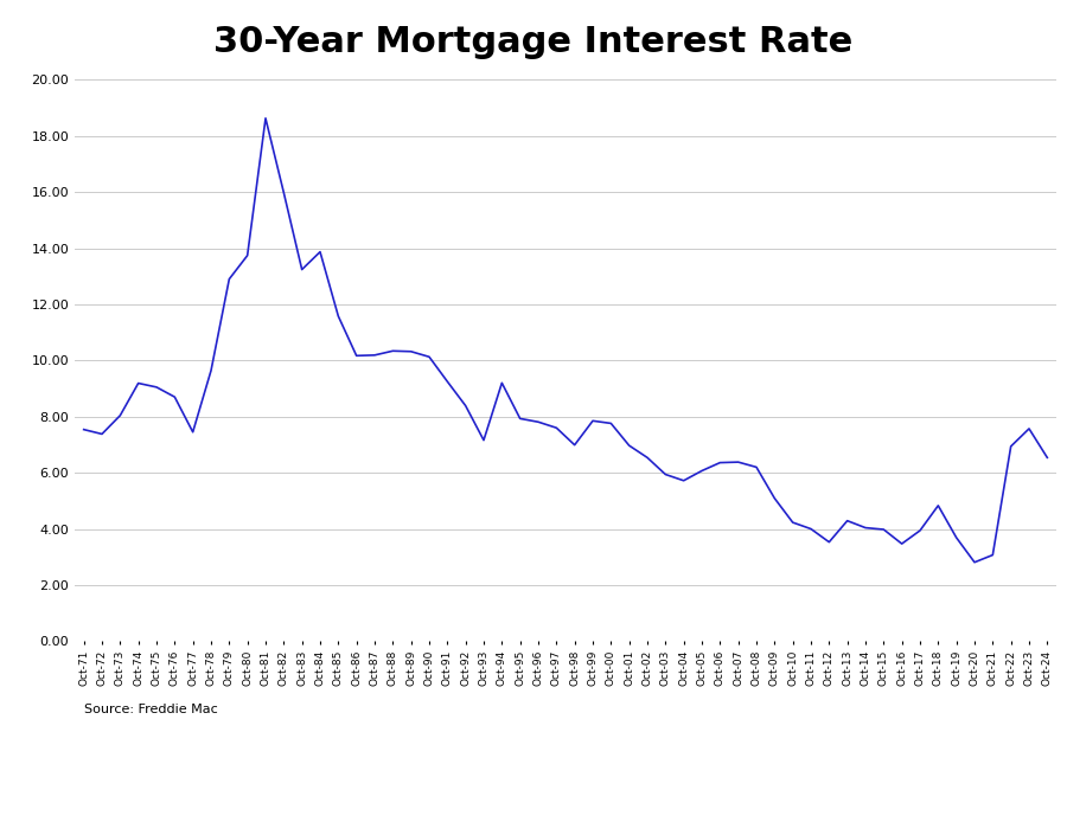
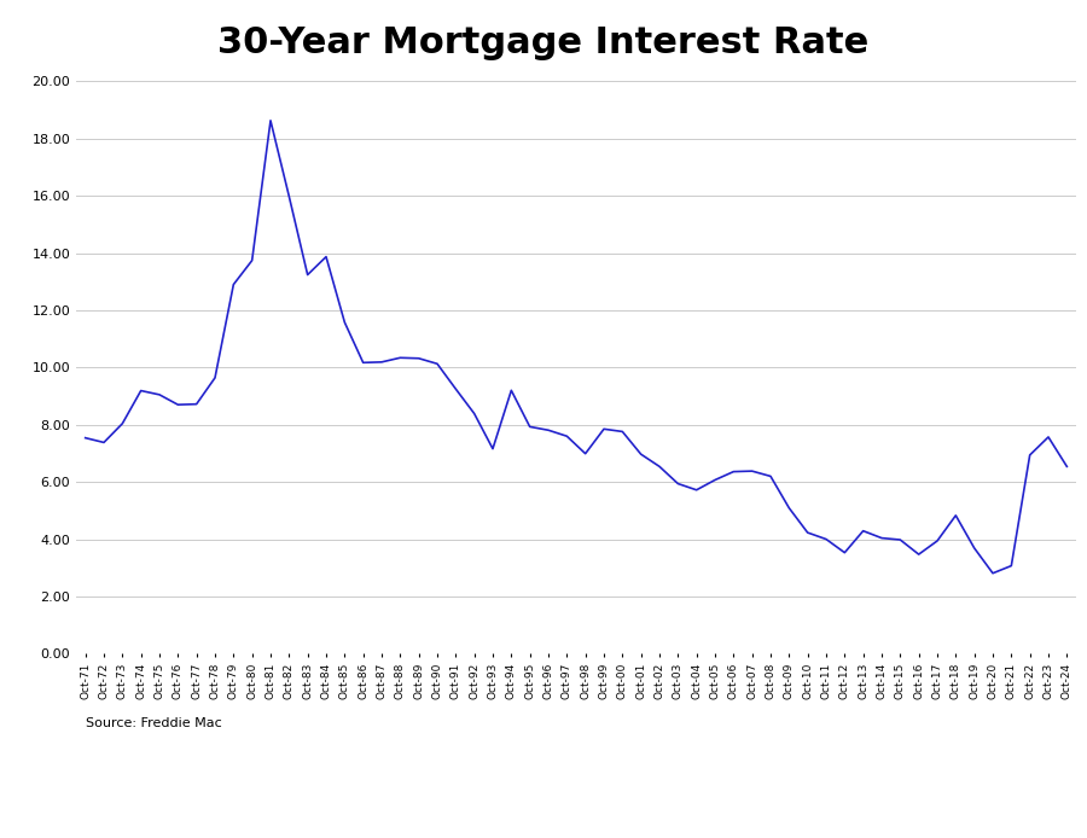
Oct-77: 7.45 -> 8.72
